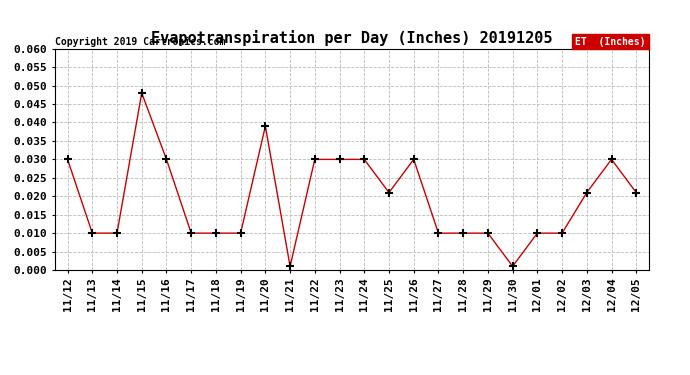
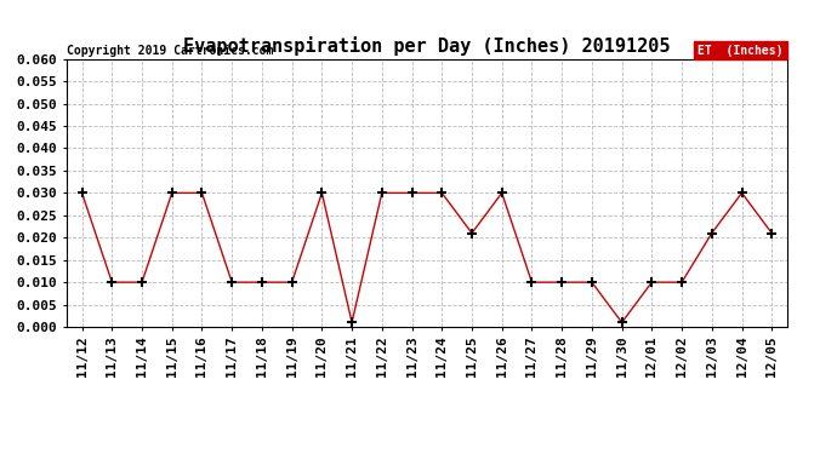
11/15: 0.048 -> 0.030
11/20: 0.039 -> 0.030
